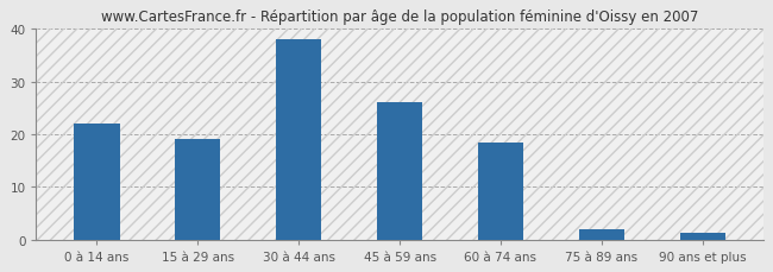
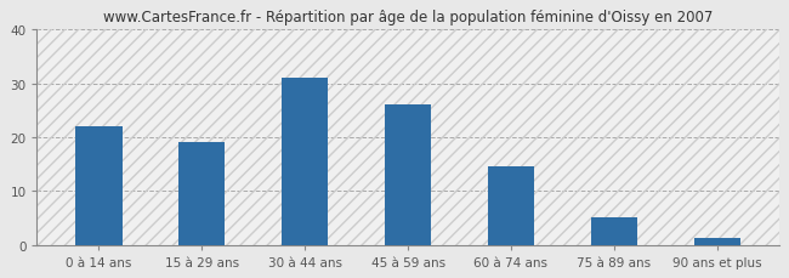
30 à 44 ans: 38.0 -> 31.0
60 à 74 ans: 18.5 -> 14.5
75 à 89 ans: 2.0 -> 5.0
